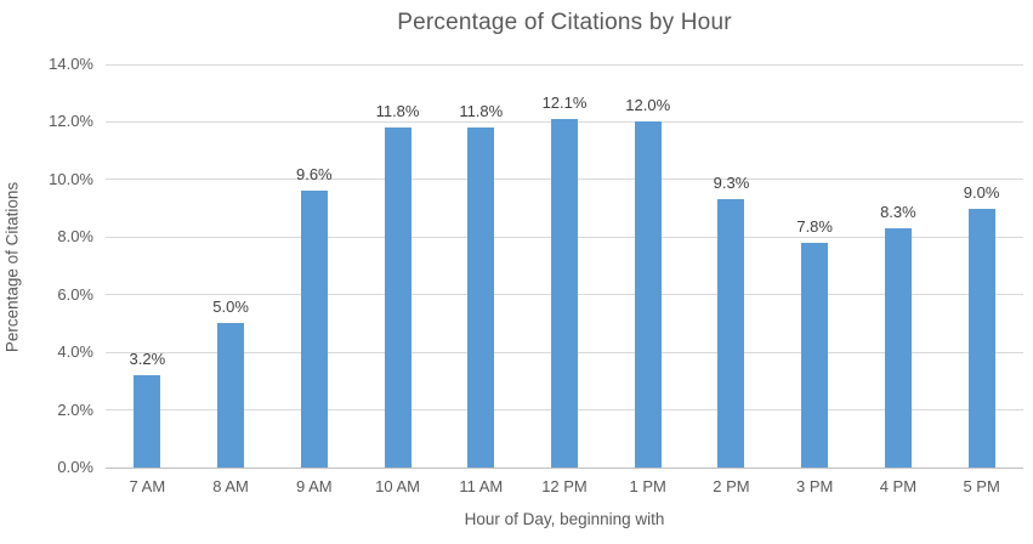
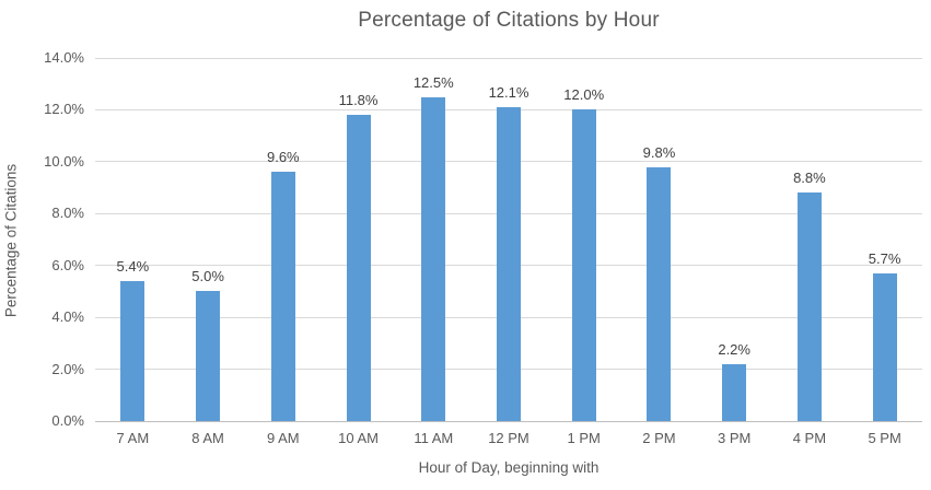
7 AM: 3.2% -> 5.4%
11 AM: 11.8% -> 12.5%
2 PM: 9.3% -> 9.8%
3 PM: 7.8% -> 2.2%
4 PM: 8.3% -> 8.8%
5 PM: 9.0% -> 5.7%
